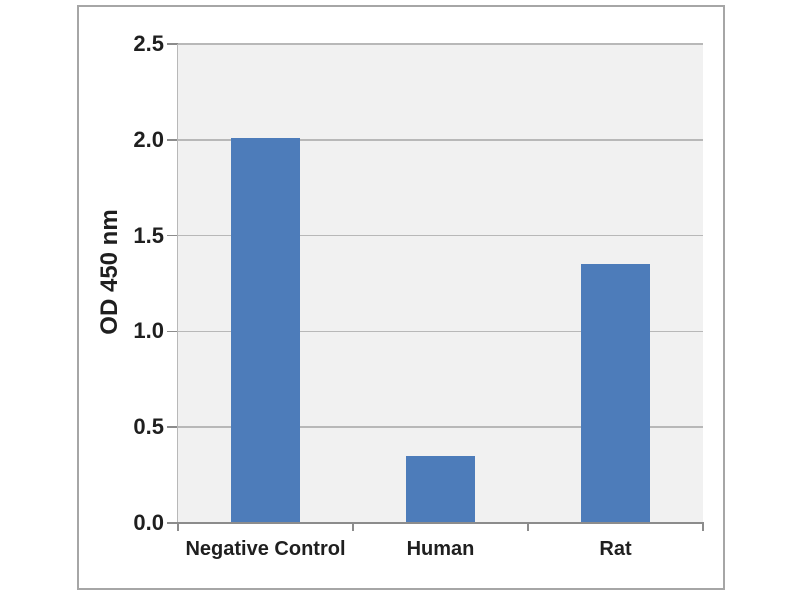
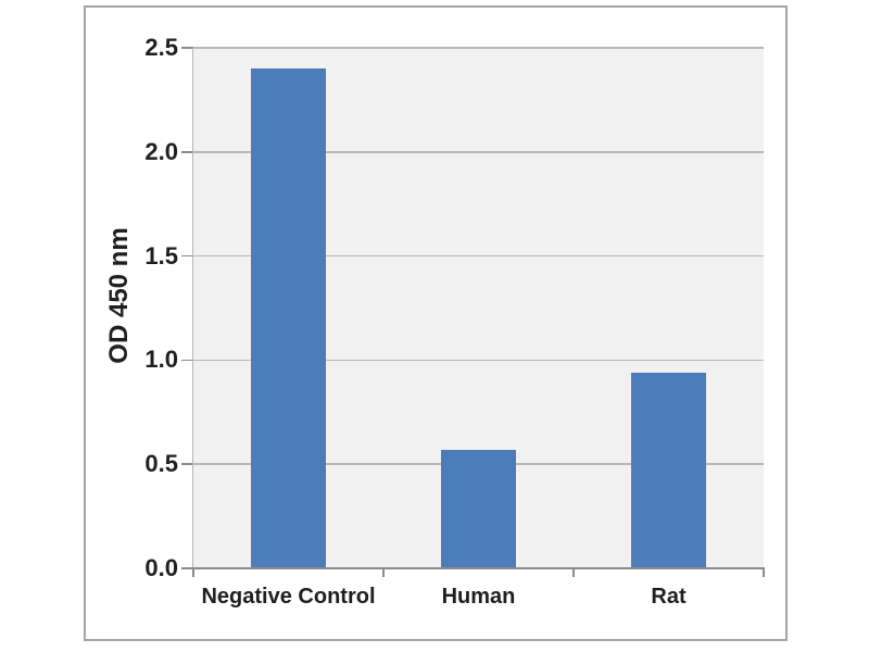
Negative Control: 2.01 -> 2.40
Human: 0.35 -> 0.57
Rat: 1.35 -> 0.94
